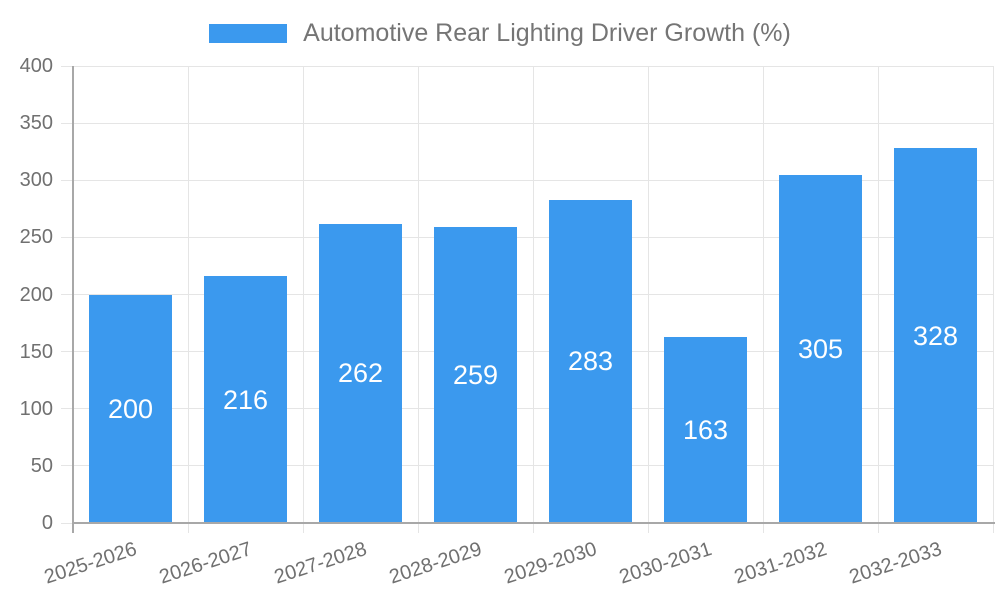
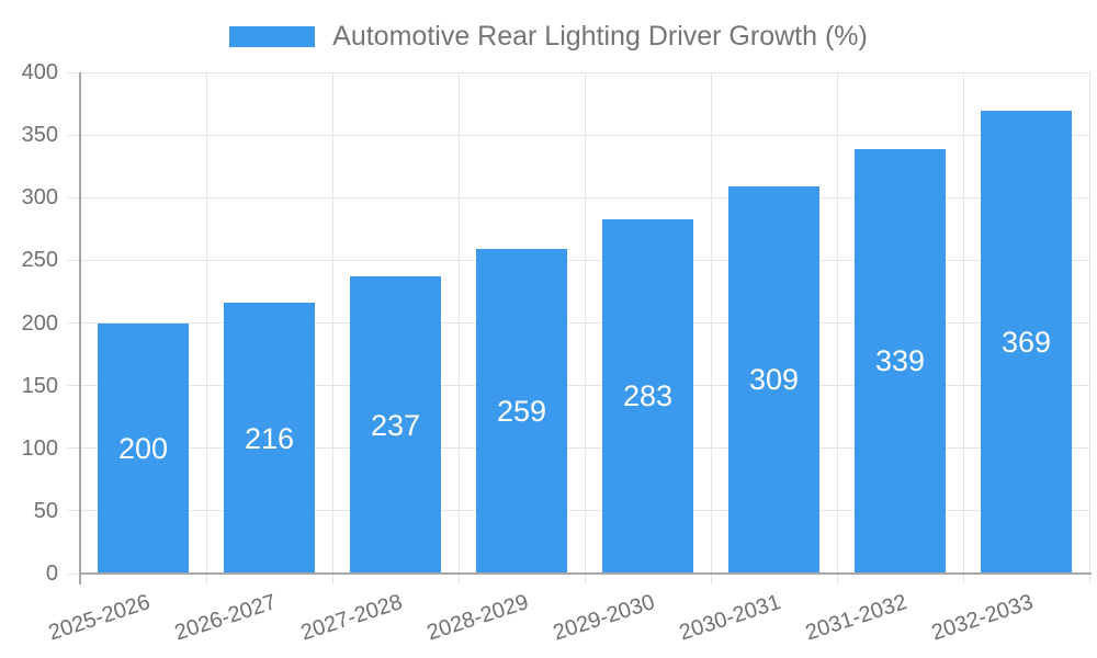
2027-2028: 262 -> 237
2030-2031: 163 -> 309
2031-2032: 305 -> 339
2032-2033: 328 -> 369
